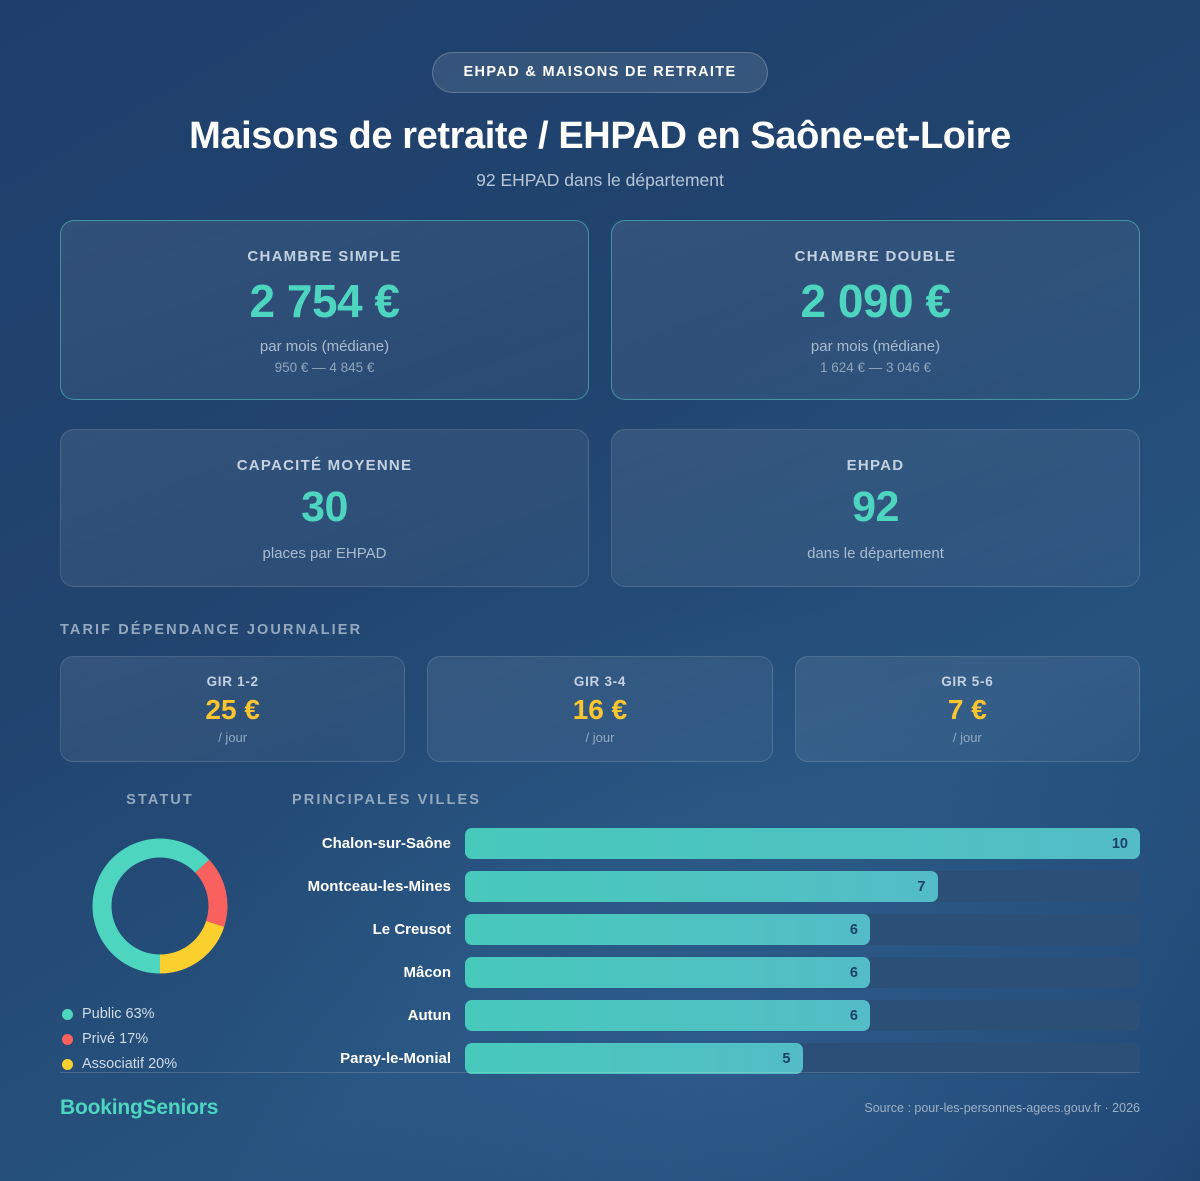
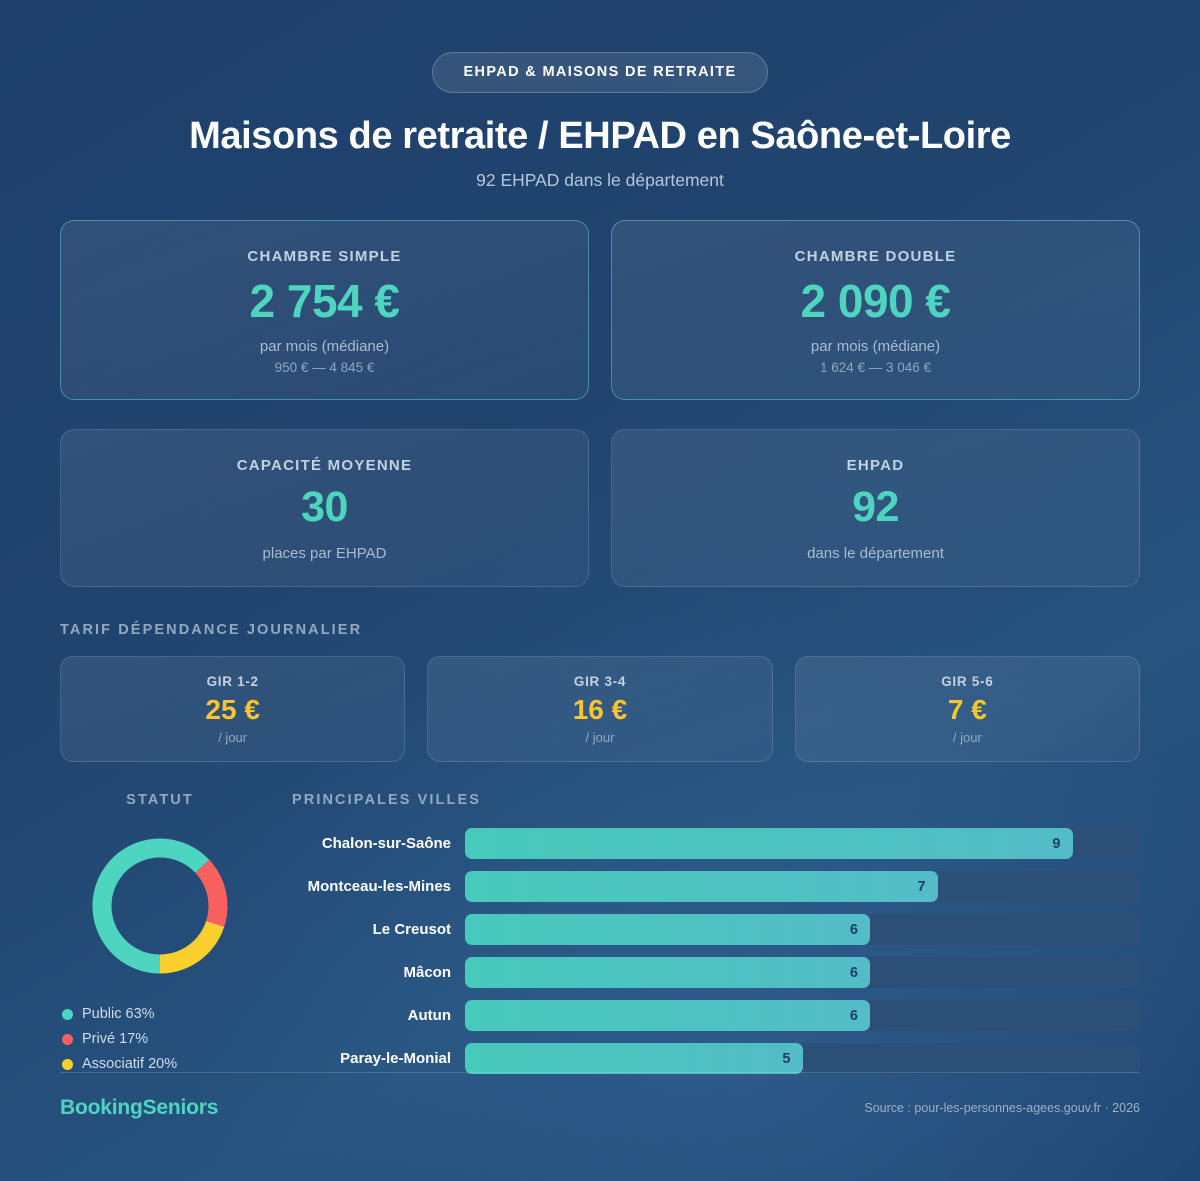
PRINCIPALES VILLES/Chalon-sur-Saône: 10 -> 9
